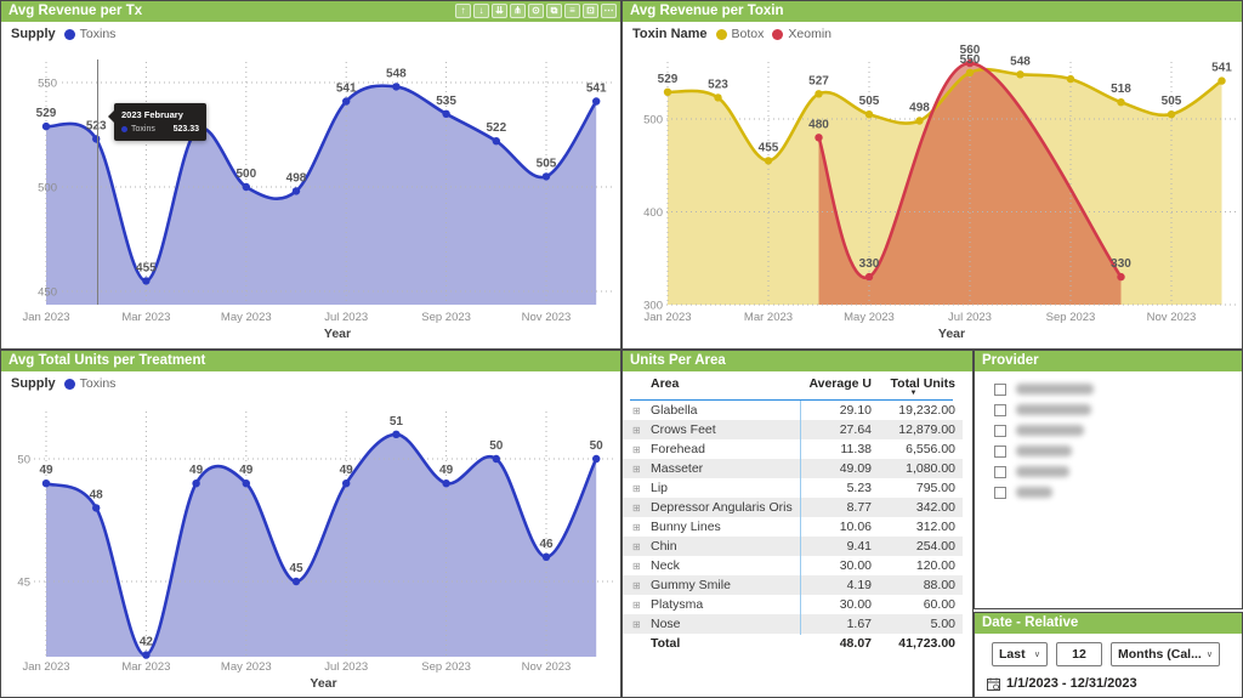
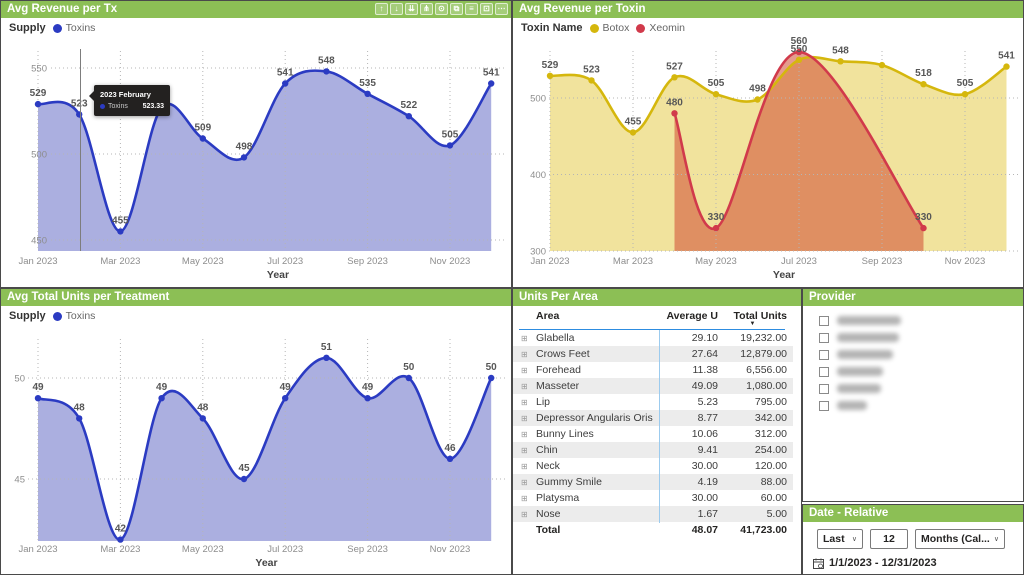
Avg Revenue per Tx/May 2023: 500 -> 509
Avg Total Units per Treatment/May 2023: 49 -> 48
